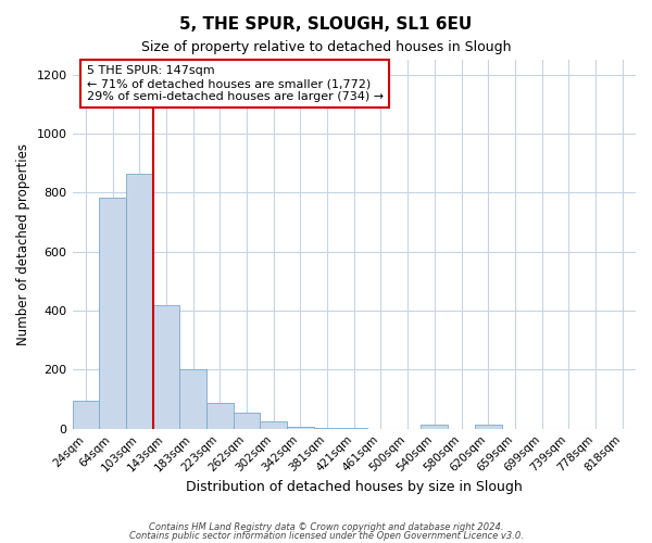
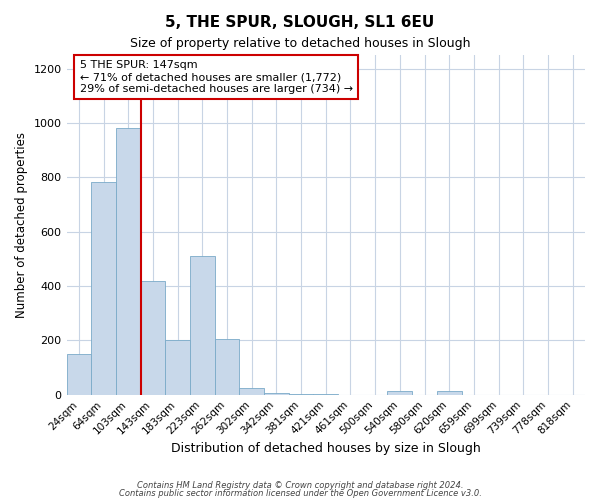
24sqm: 93 -> 150
103sqm: 863 -> 980
223sqm: 88 -> 510
262sqm: 55 -> 205
